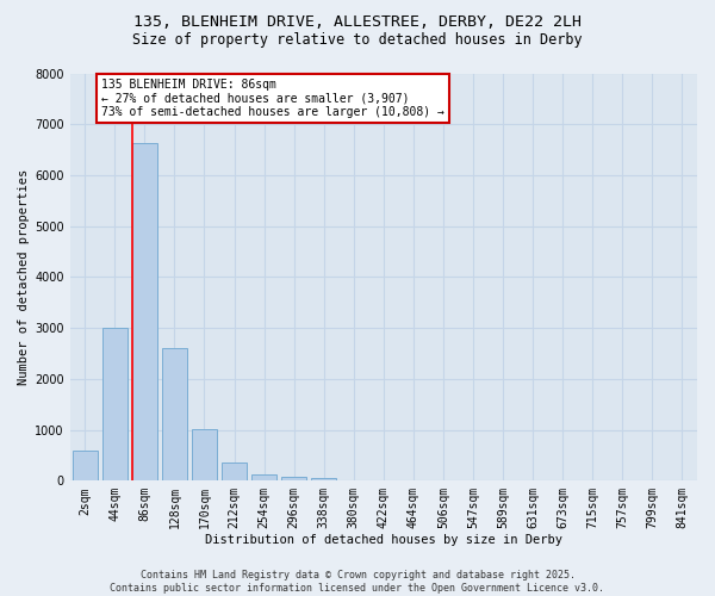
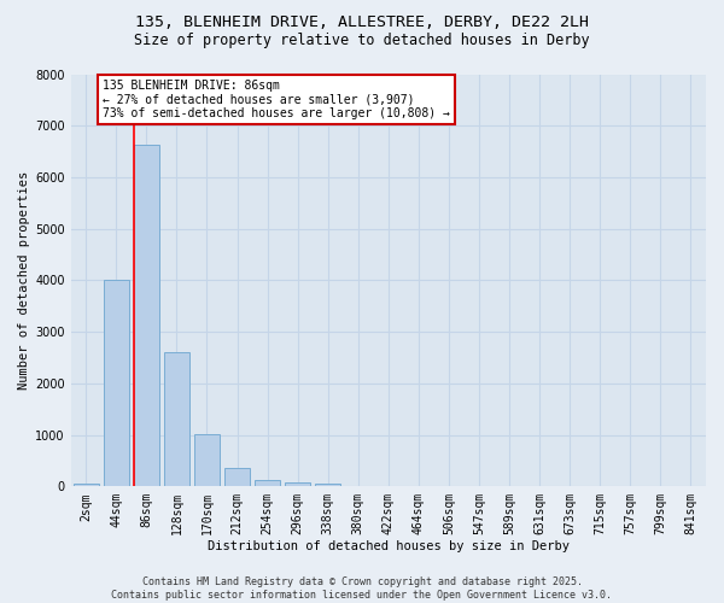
2sqm: 600 -> 50
44sqm: 3000 -> 4020
